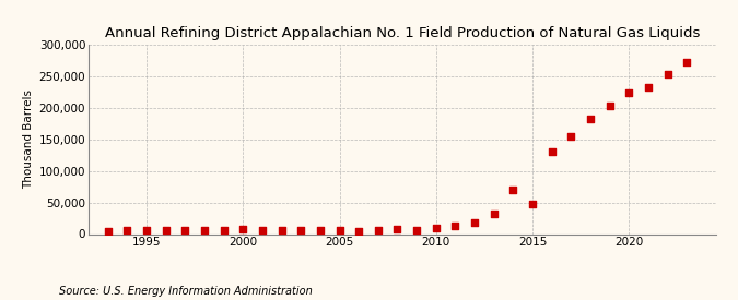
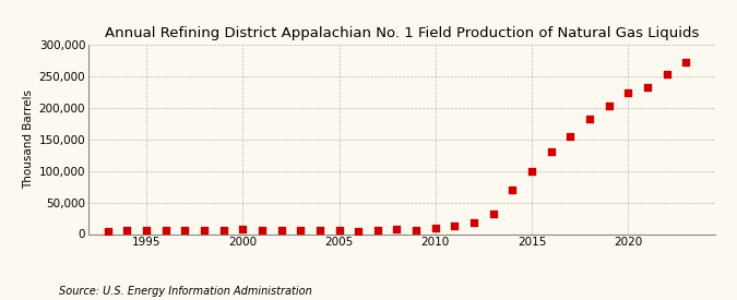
2015: 48,000 -> 100,000
